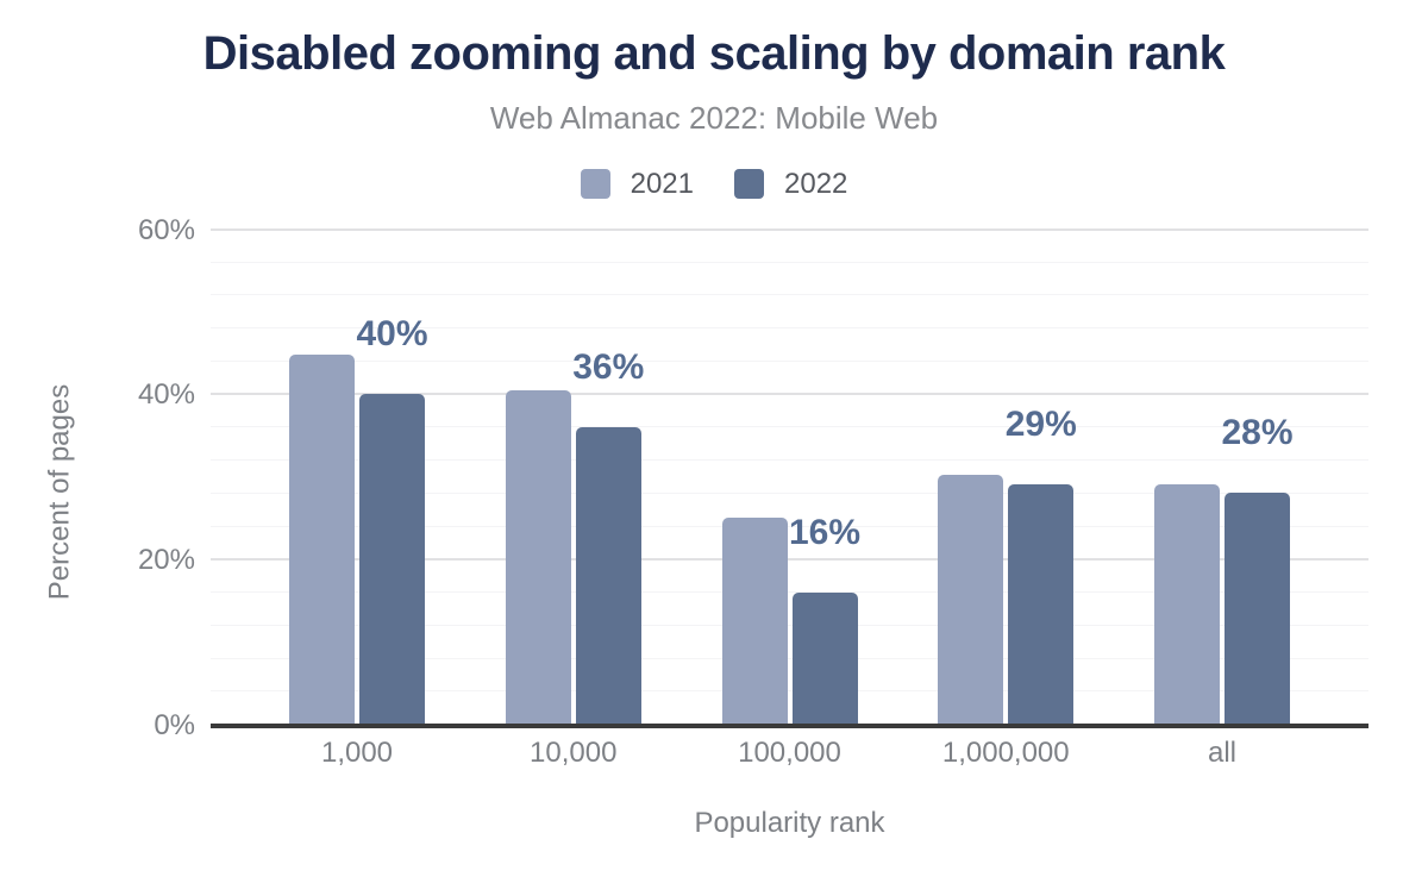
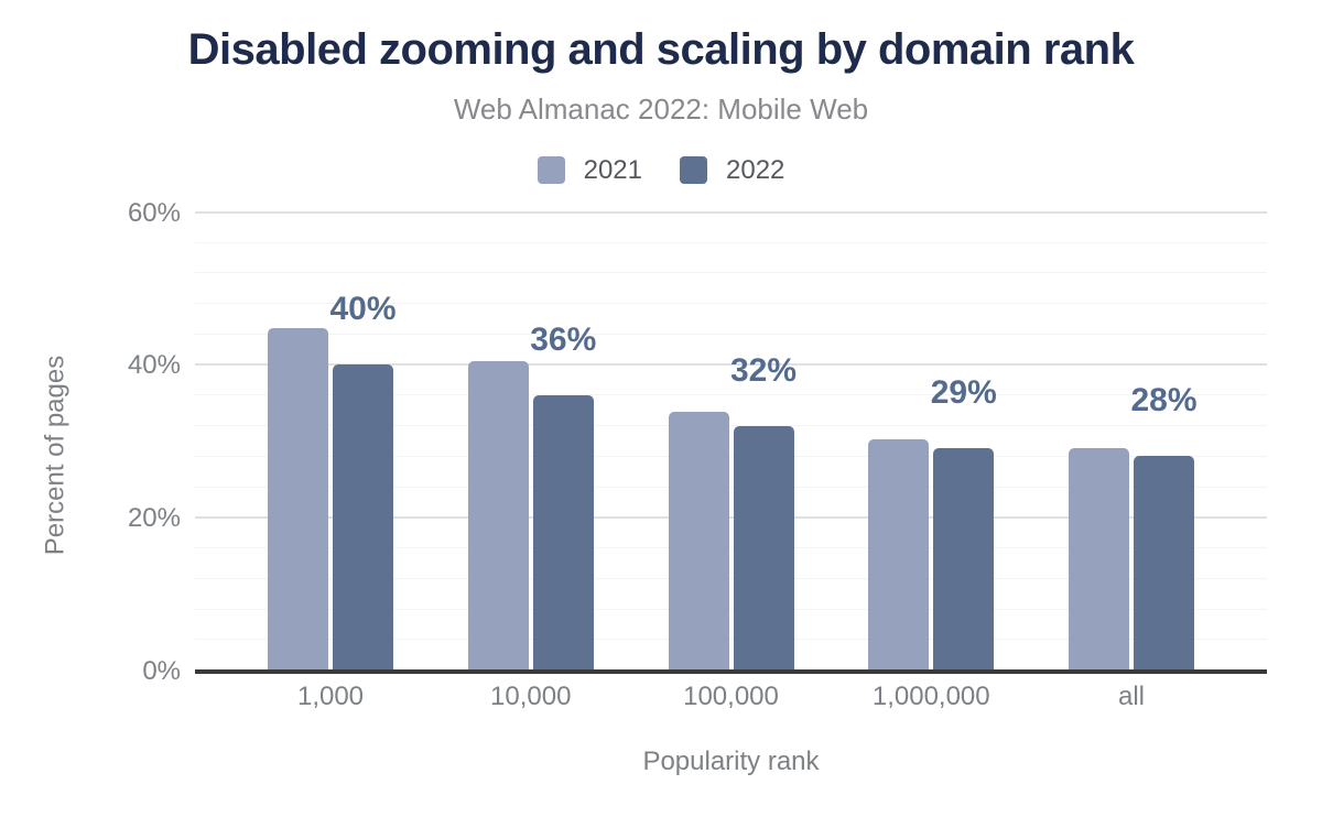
2021/100,000: 25% -> 34%
2022/100,000: 16% -> 32%
